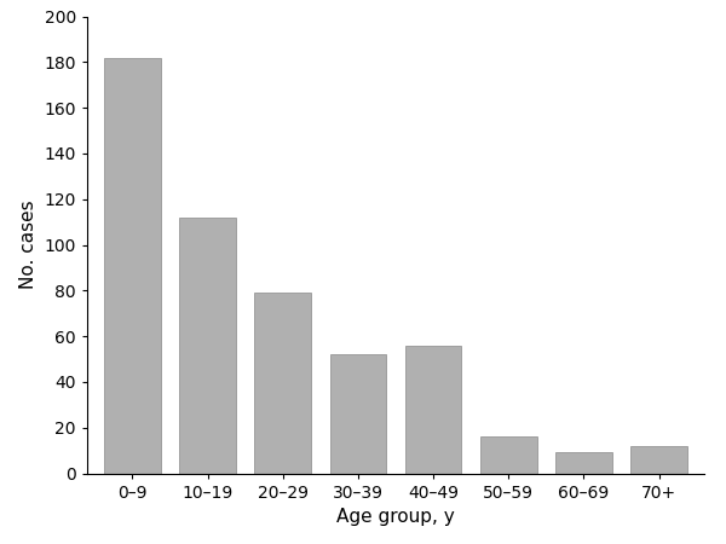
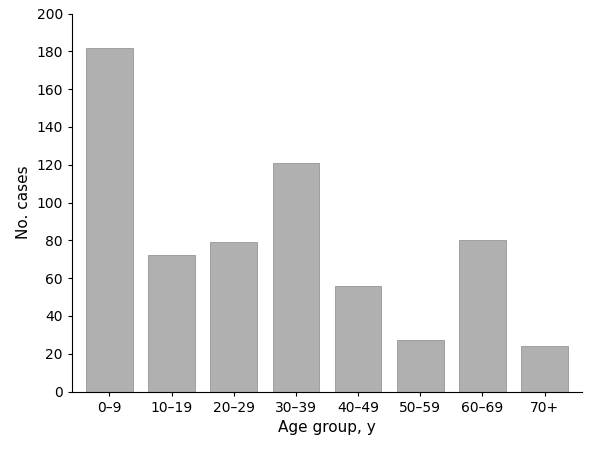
10–19: 112 -> 72
30–39: 52 -> 121
50–59: 16 -> 27
60–69: 9 -> 80
70+: 12 -> 24
